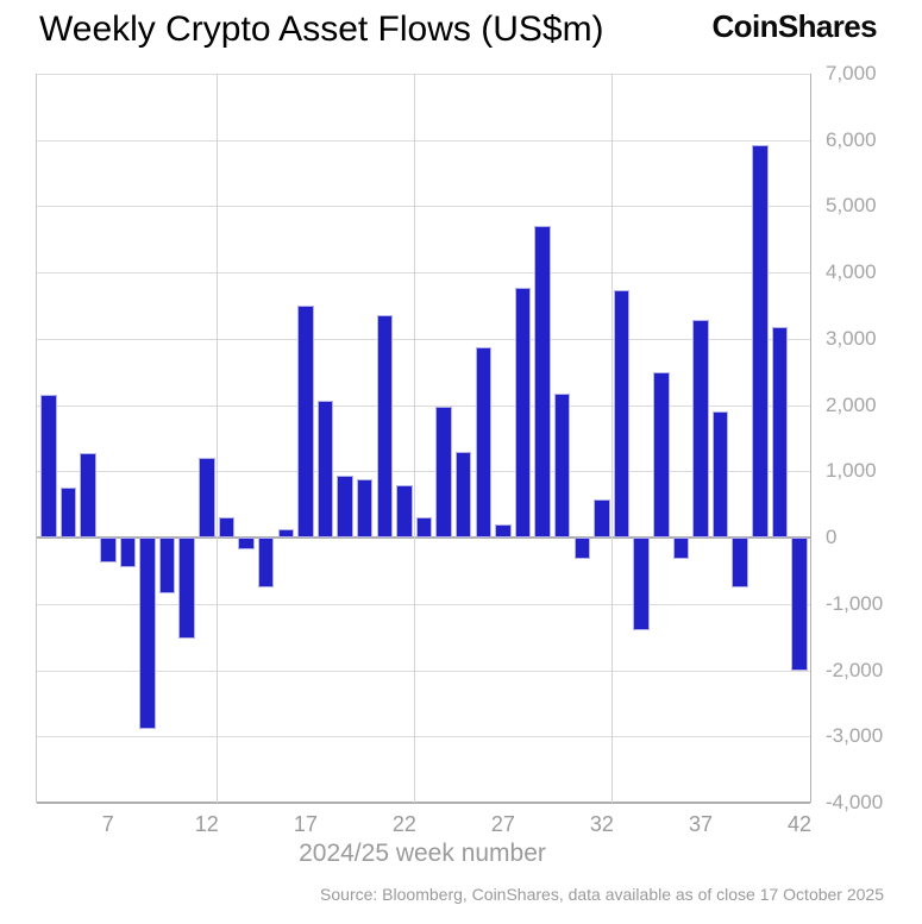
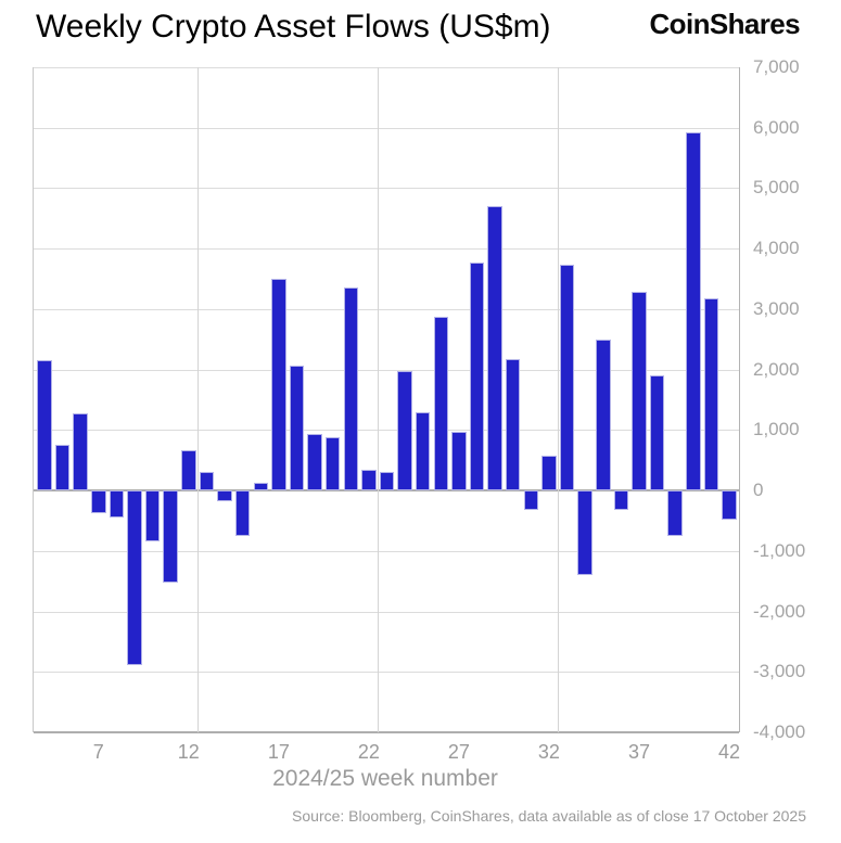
12: 1200 -> 700
22: 800 -> 300
27: 200 -> 1000
42: -2000 -> -500
